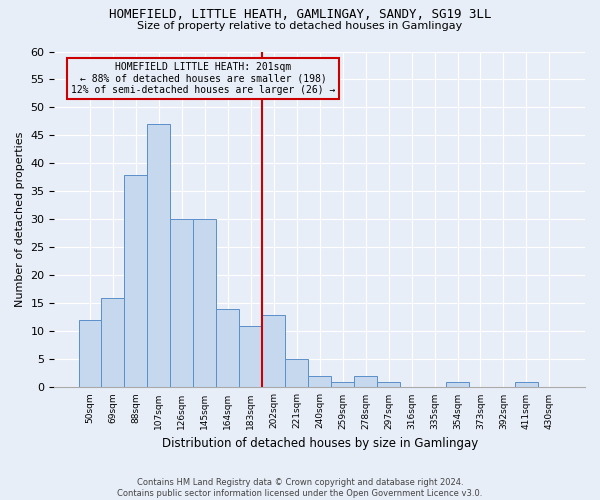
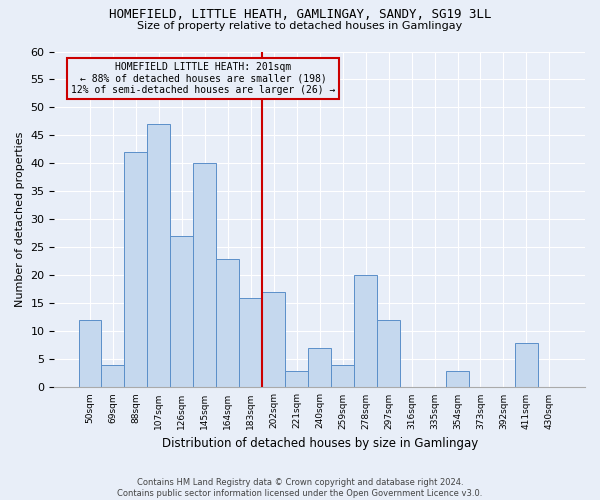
69sqm: 16 -> 4
88sqm: 38 -> 42
126sqm: 30 -> 27
145sqm: 30 -> 40
164sqm: 14 -> 23
183sqm: 11 -> 16
202sqm: 13 -> 17
221sqm: 5 -> 3
240sqm: 2 -> 7
259sqm: 1 -> 4
278sqm: 2 -> 20
297sqm: 1 -> 12
354sqm: 1 -> 3
411sqm: 1 -> 8
